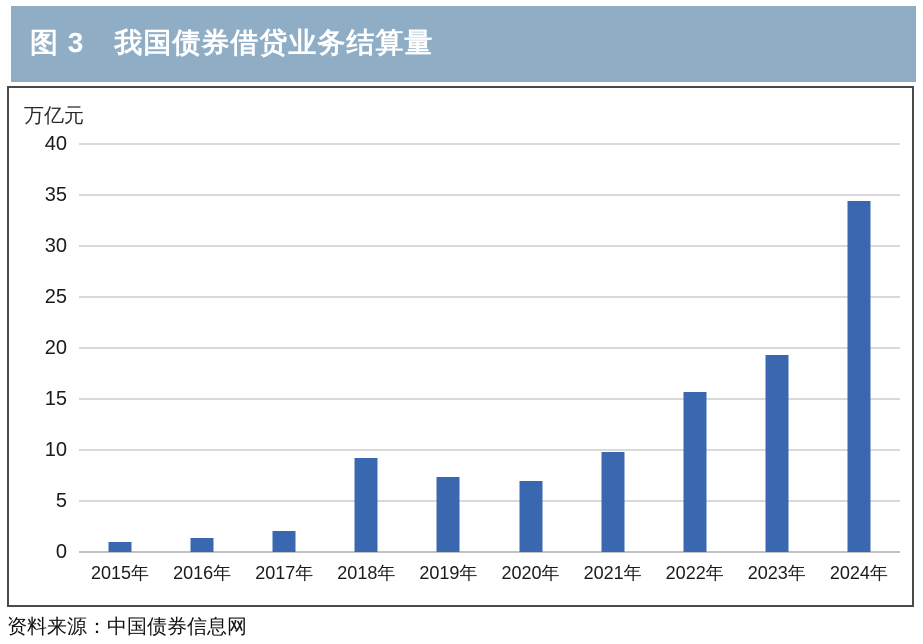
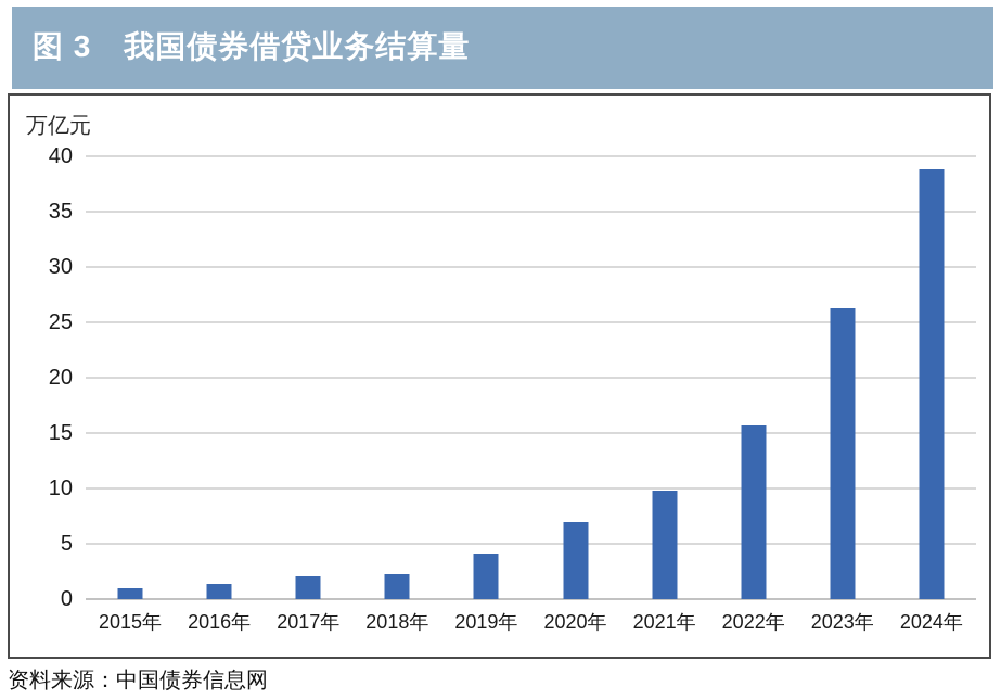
2018年: 9.2 -> 2.3
2019年: 7.4 -> 4.1
2023年: 19.3 -> 26.3
2024年: 34.4 -> 38.8
